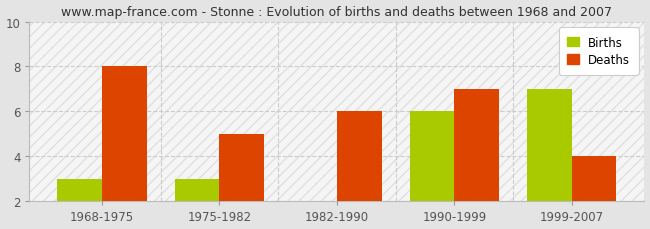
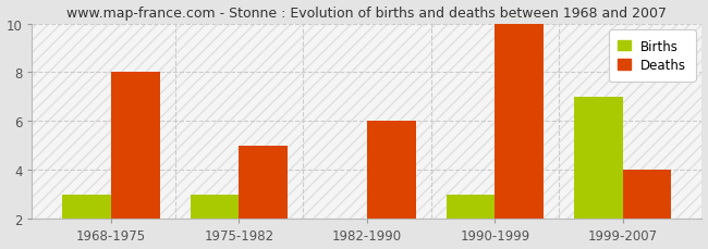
Births/1990-1999: 6 -> 3
Deaths/1990-1999: 7 -> 10
